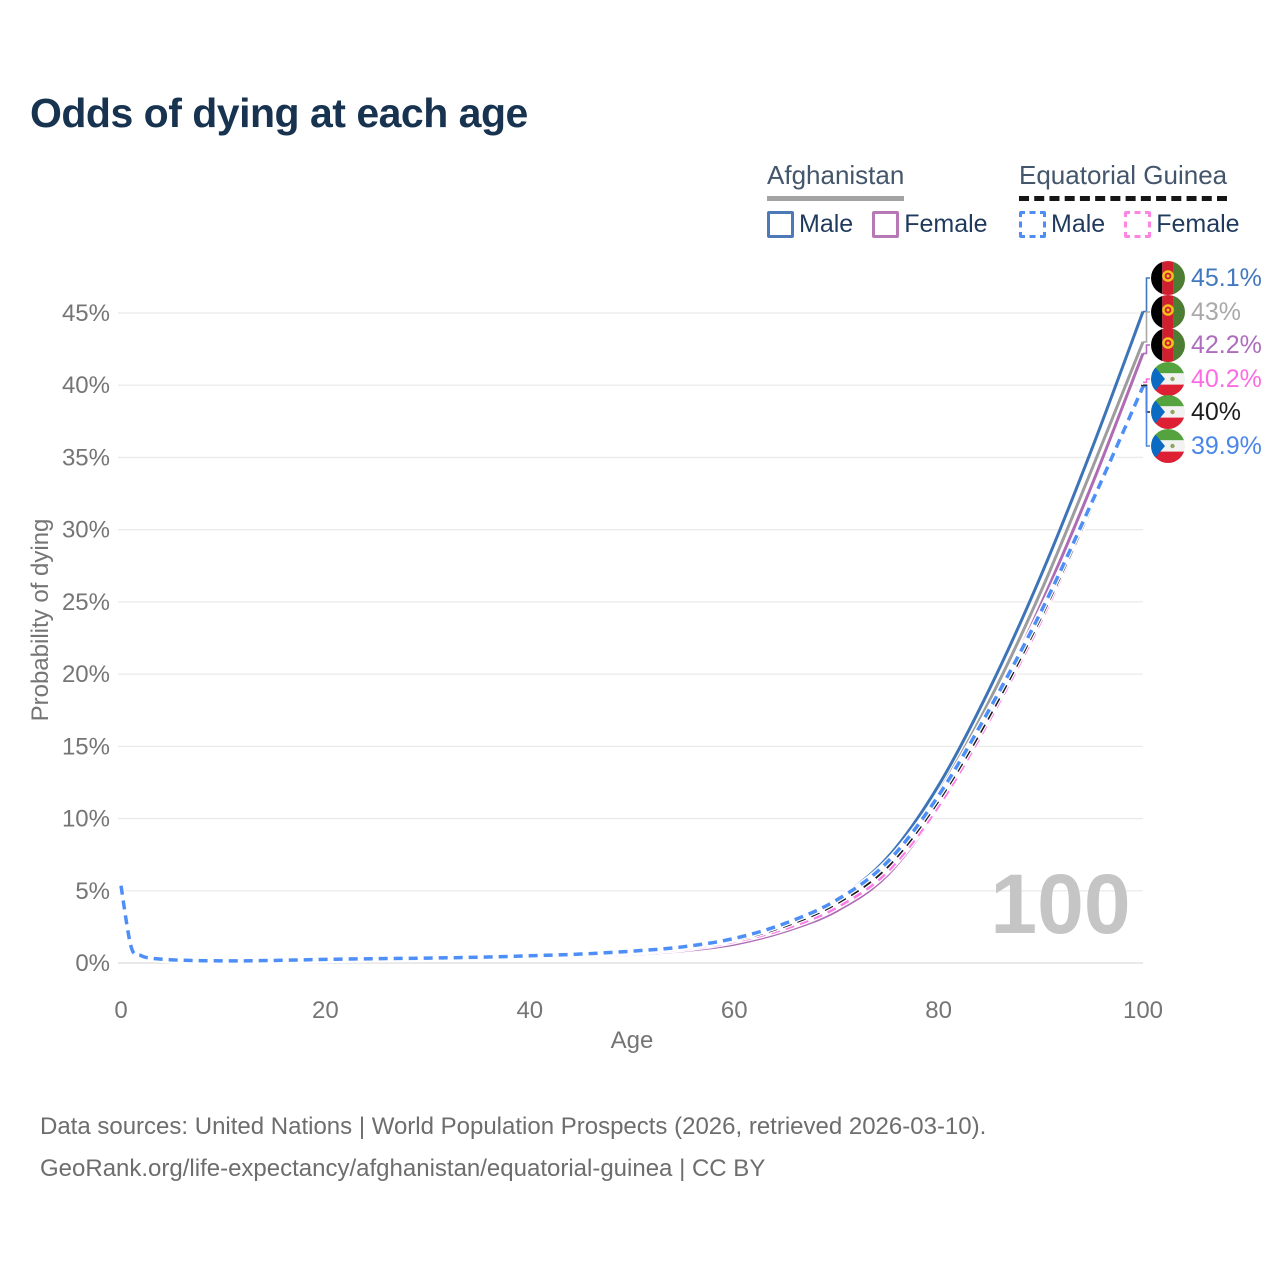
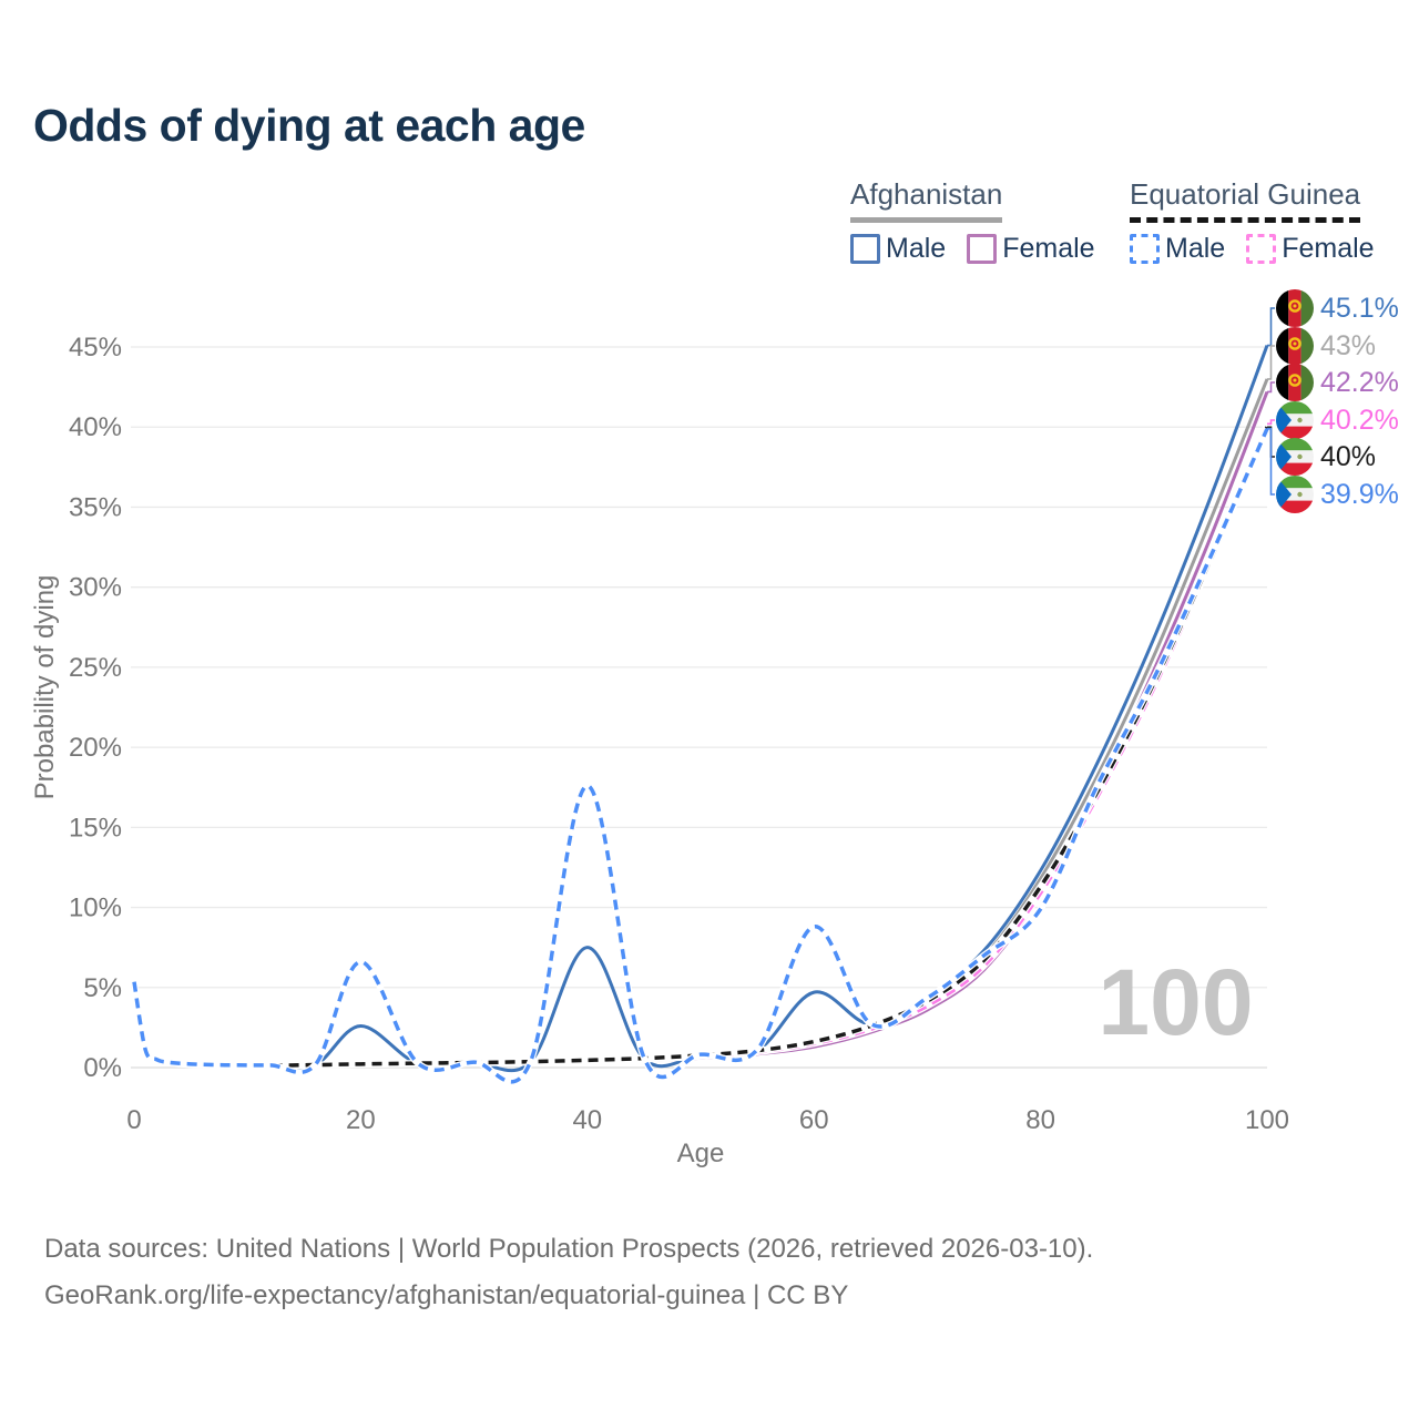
Afghanistan Male/20: 0.2% -> 2.6%
Equatorial Guinea Male/20: 0.2% -> 6.6%
Afghanistan Male/40: 0.4% -> 7.5%
Equatorial Guinea Male/40: 0.5% -> 17.6%
Afghanistan Male/60: 1.6% -> 4.7%
Equatorial Guinea Male/60: 1.7% -> 8.8%
Equatorial Guinea Male/80: 11.6% -> 9.9%
